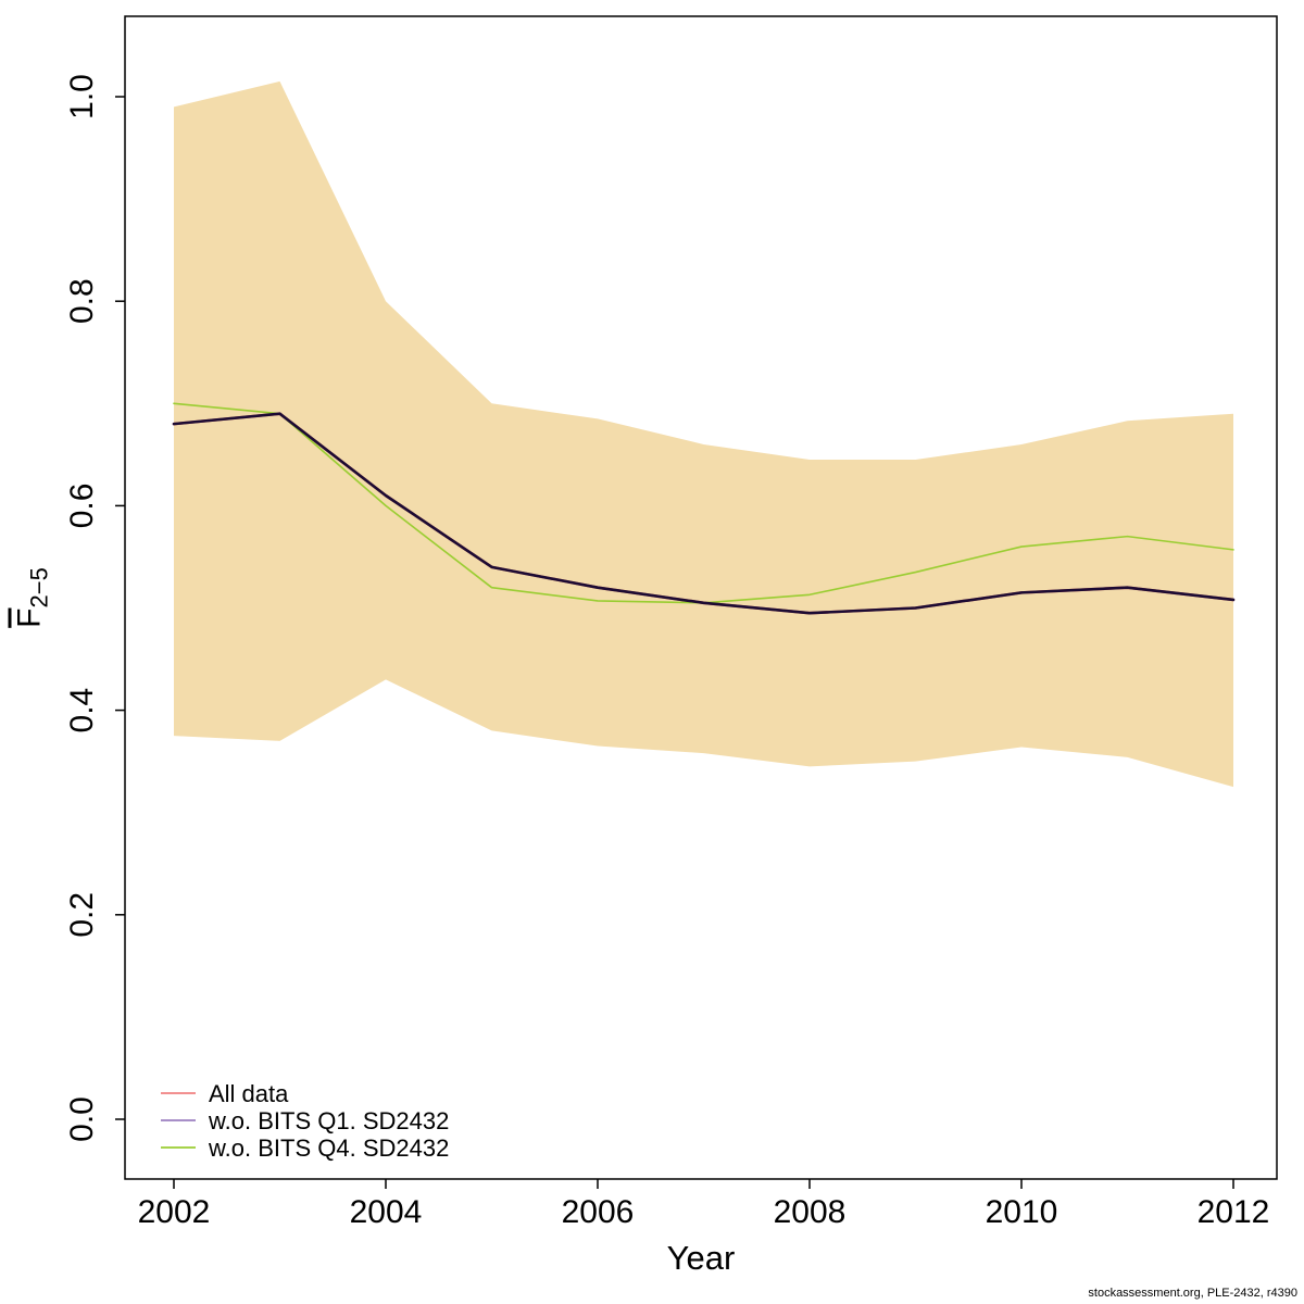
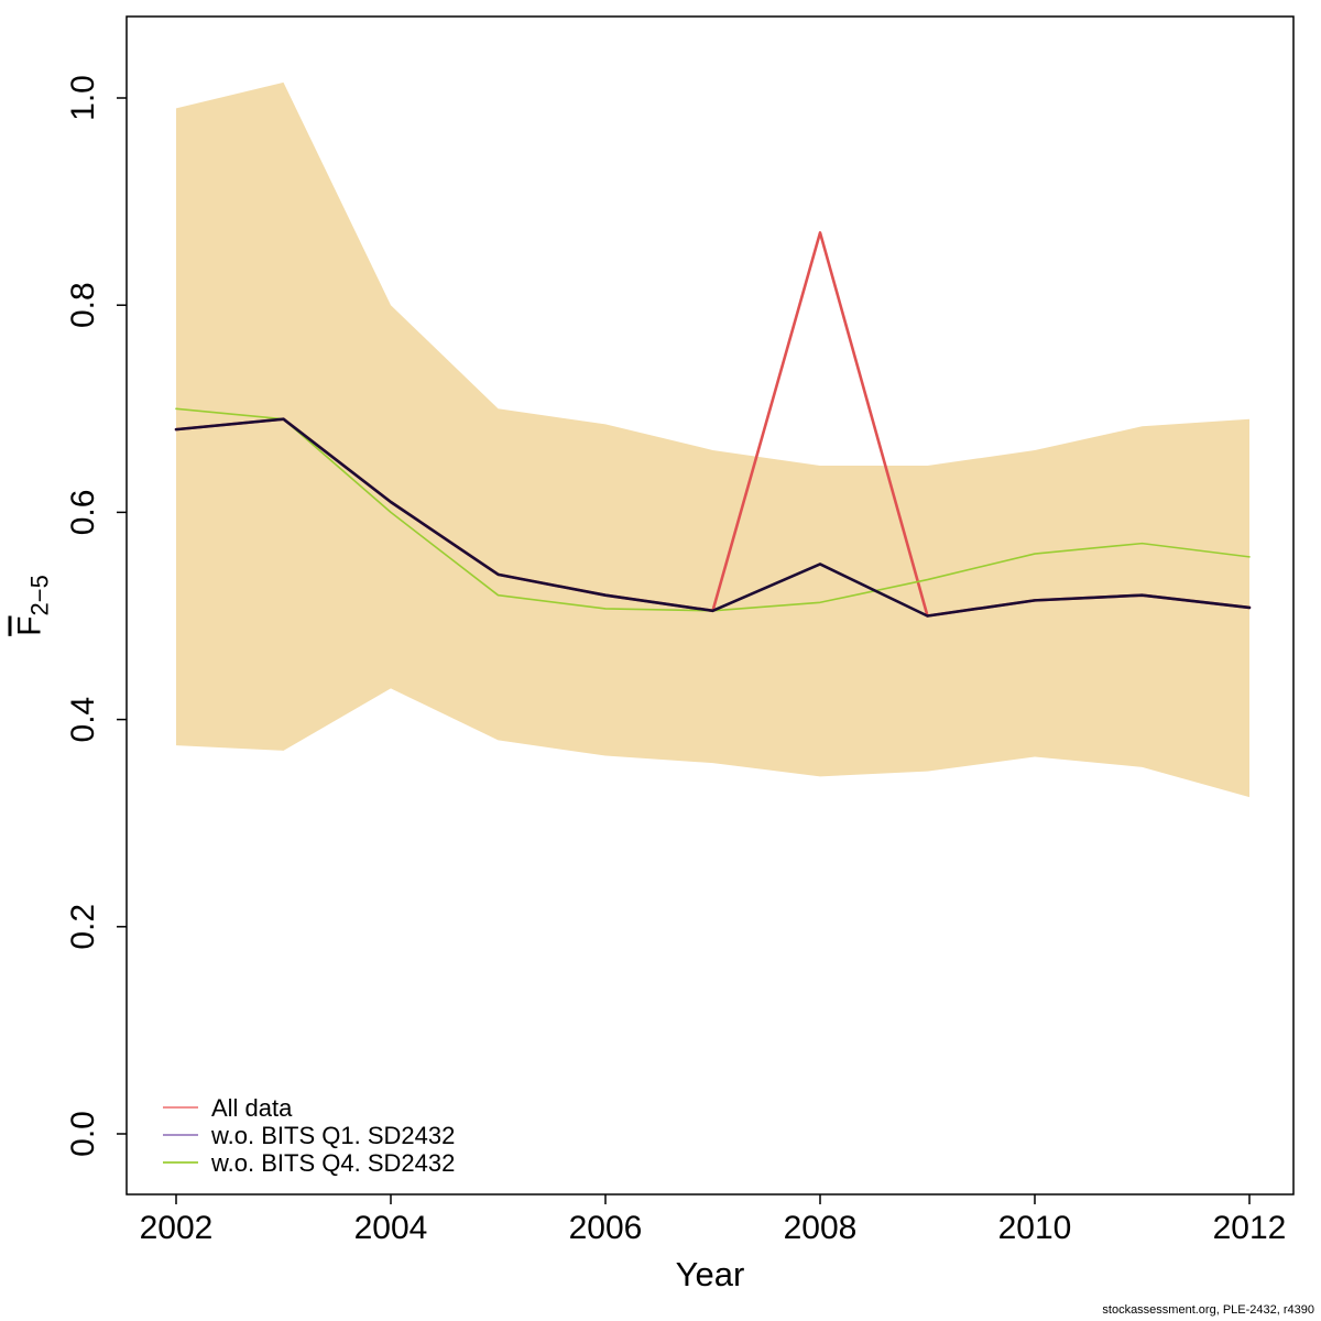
All data/2008: 0.49 -> 0.87
w.o. BITS Q1. SD2432/2008: 0.49 -> 0.55
